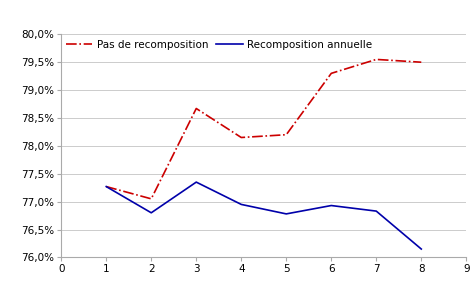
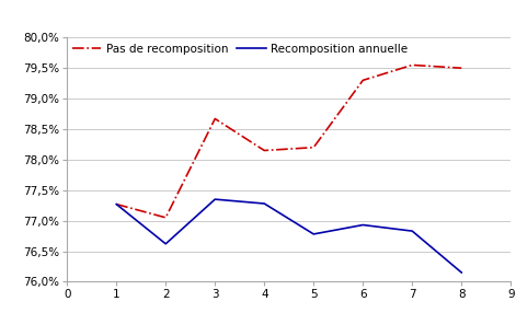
Recomposition annuelle/2: 76,80% -> 76,62%
Recomposition annuelle/4: 76,95% -> 77,28%
